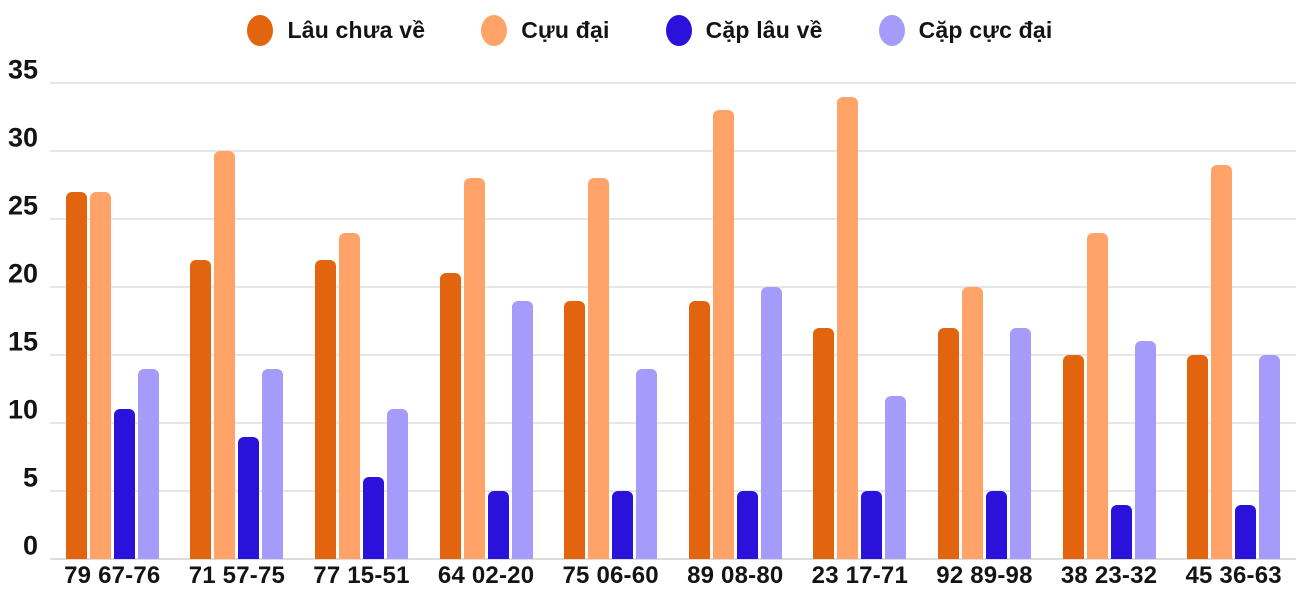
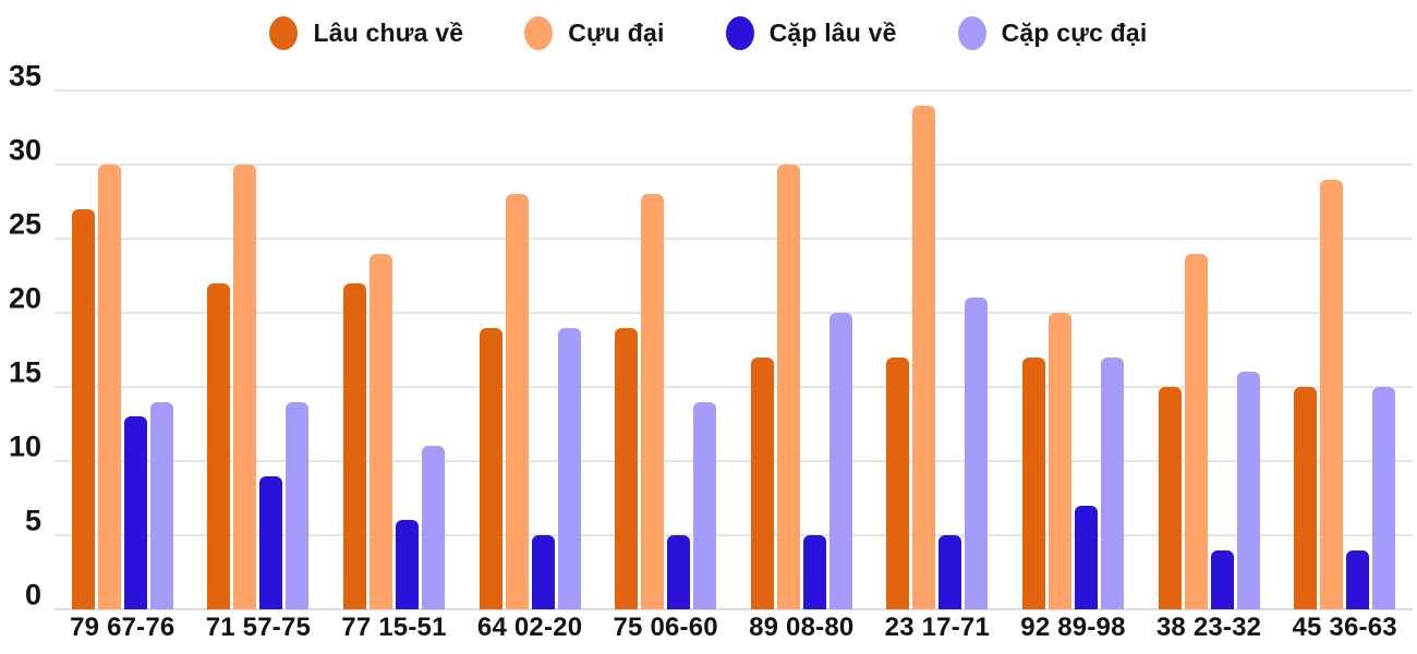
Cựu đại/79 67-76: 27 -> 30
Cặp lâu về/79 67-76: 11 -> 13
Lâu chưa về/64 02-20: 21 -> 19
Lâu chưa về/89 08-80: 19 -> 17
Cựu đại/89 08-80: 33 -> 30
Cặp cực đại/23 17-71: 12 -> 21
Cặp lâu về/92 89-98: 5 -> 7
